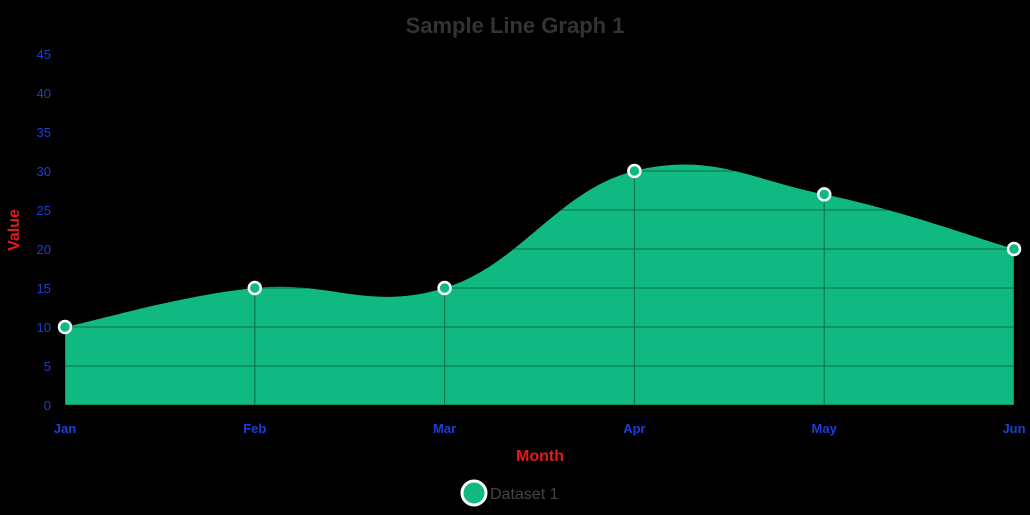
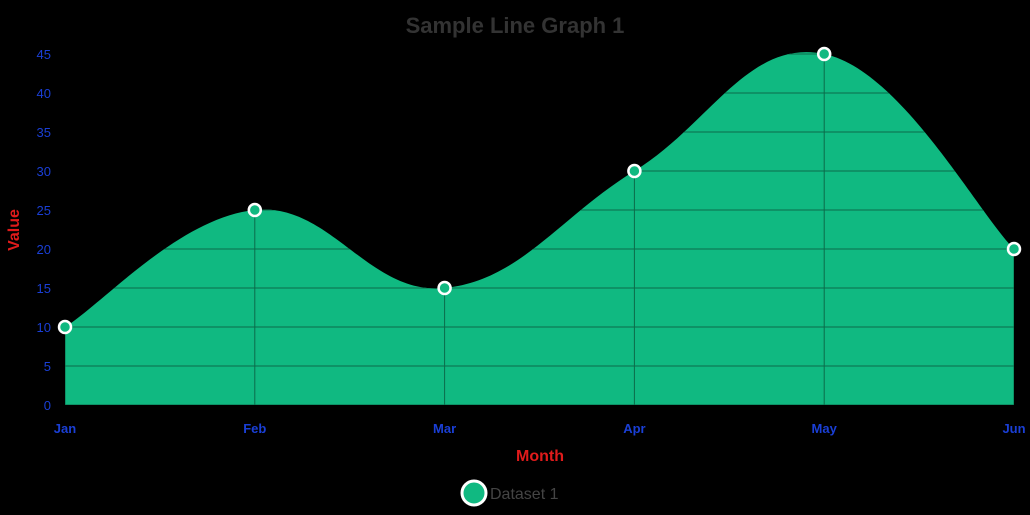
Feb: 15 -> 25
May: 27 -> 45
